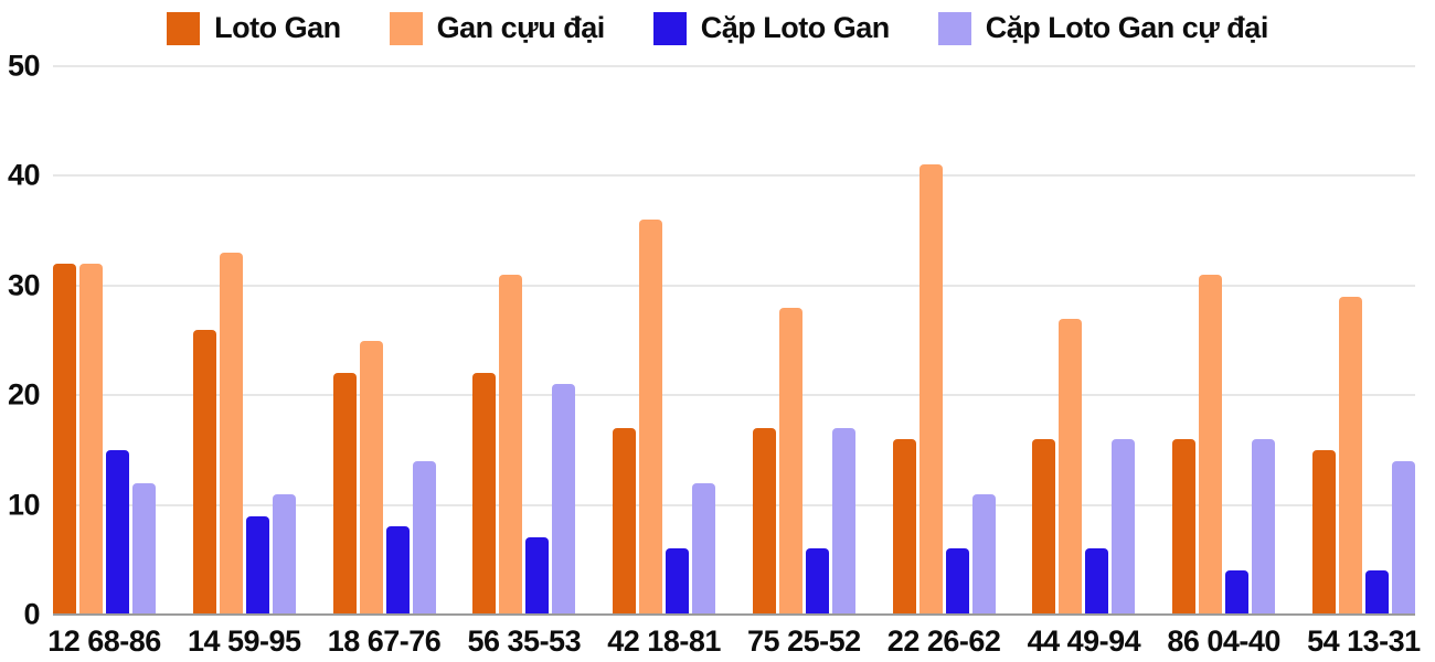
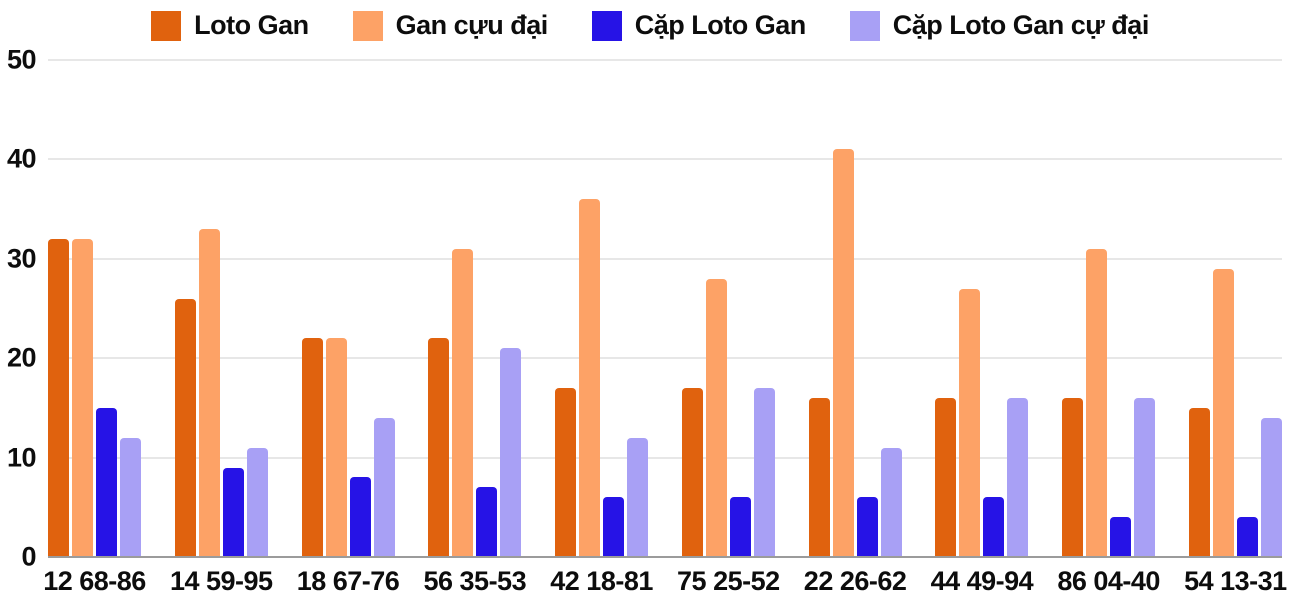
Gan cựu đại/18 67-76: 25 -> 22
